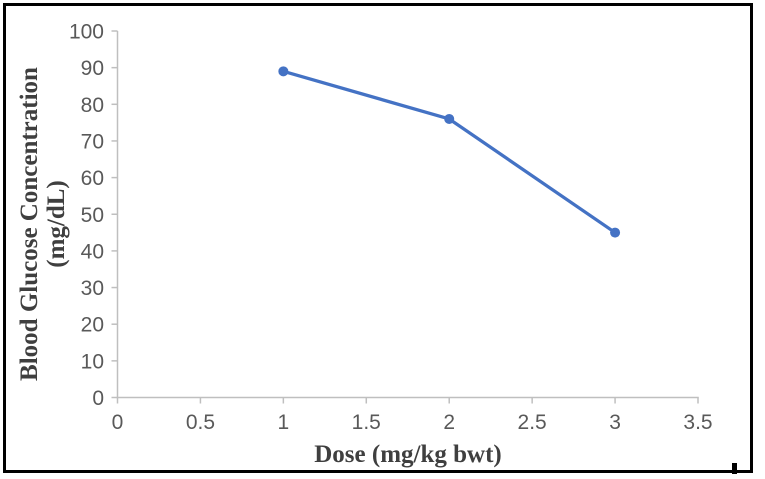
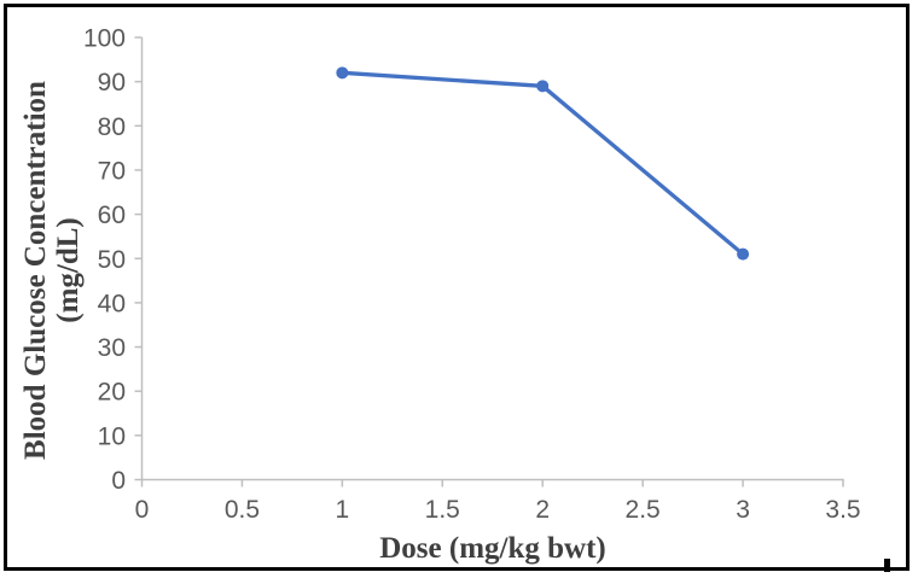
1: 89 -> 92
2: 76 -> 89
3: 45 -> 51
